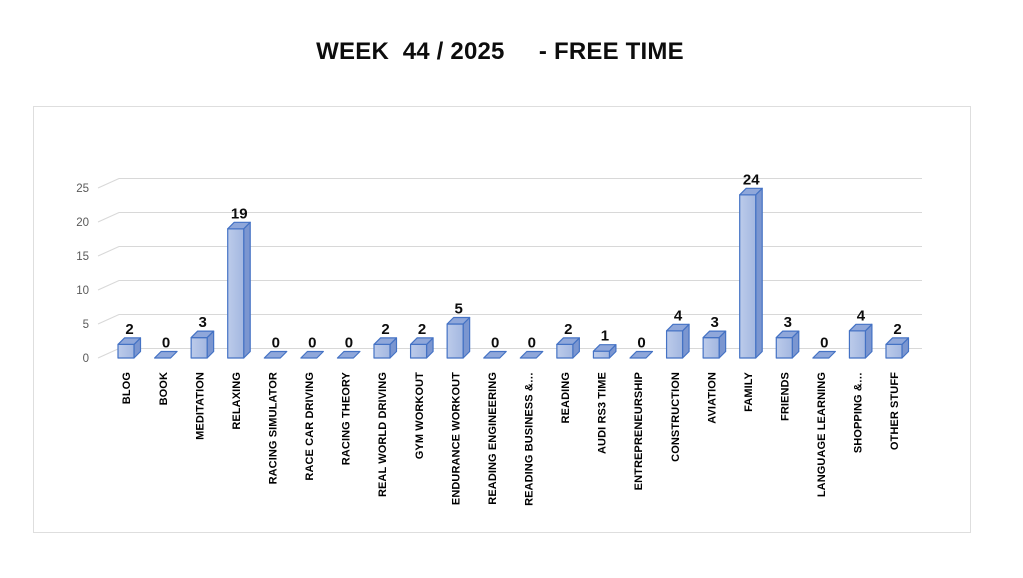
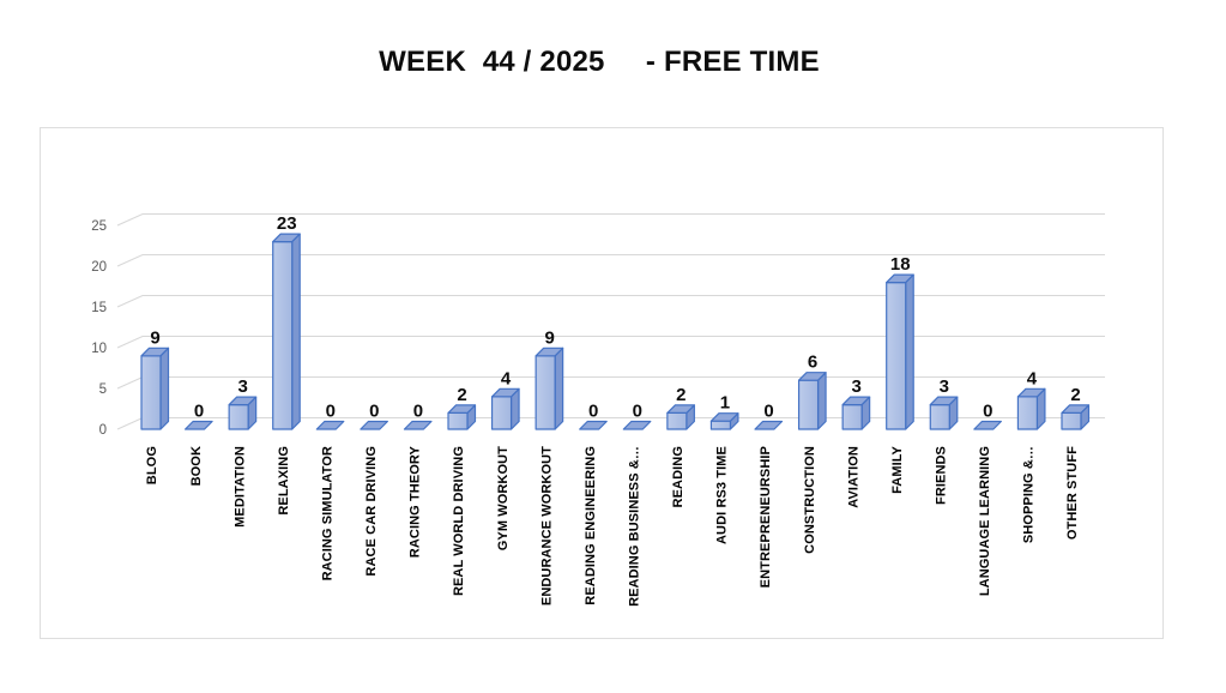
BLOG: 2 -> 9
RELAXING: 19 -> 23
GYM WORKOUT: 2 -> 4
ENDURANCE WORKOUT: 5 -> 9
CONSTRUCTION: 4 -> 6
FAMILY: 24 -> 18
